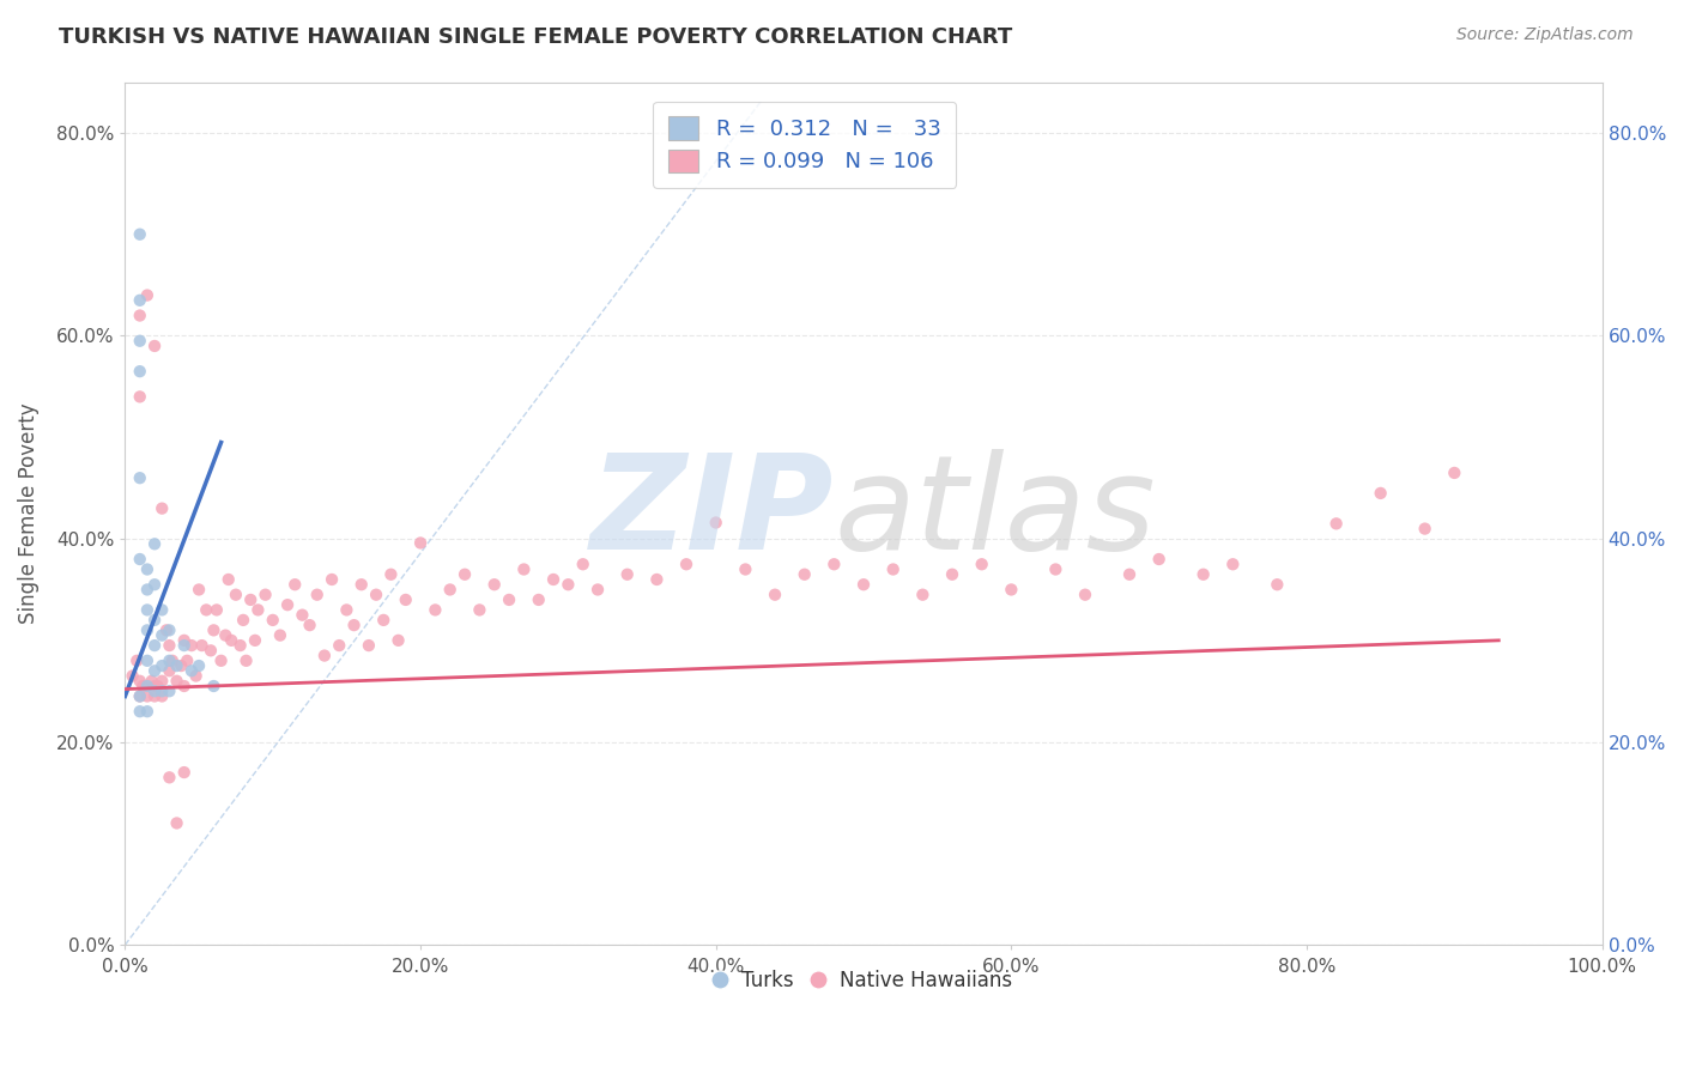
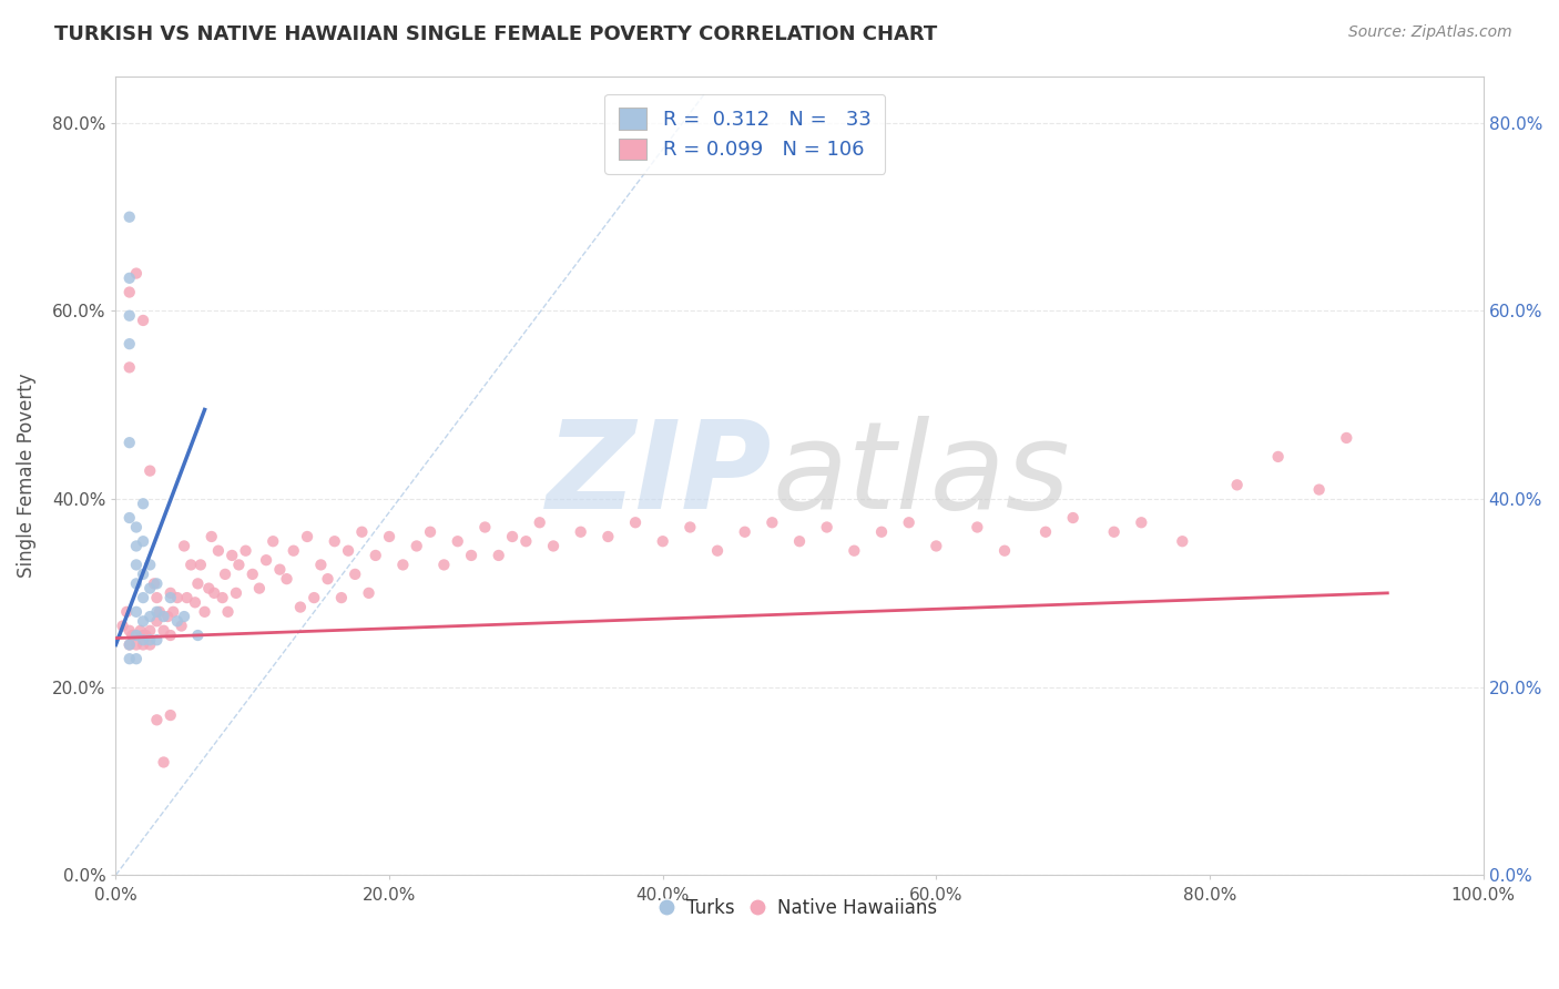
Native Hawaiians/20.0%: 39.6% -> 36.0%
Native Hawaiians/40.0%: 41.6% -> 35.5%
